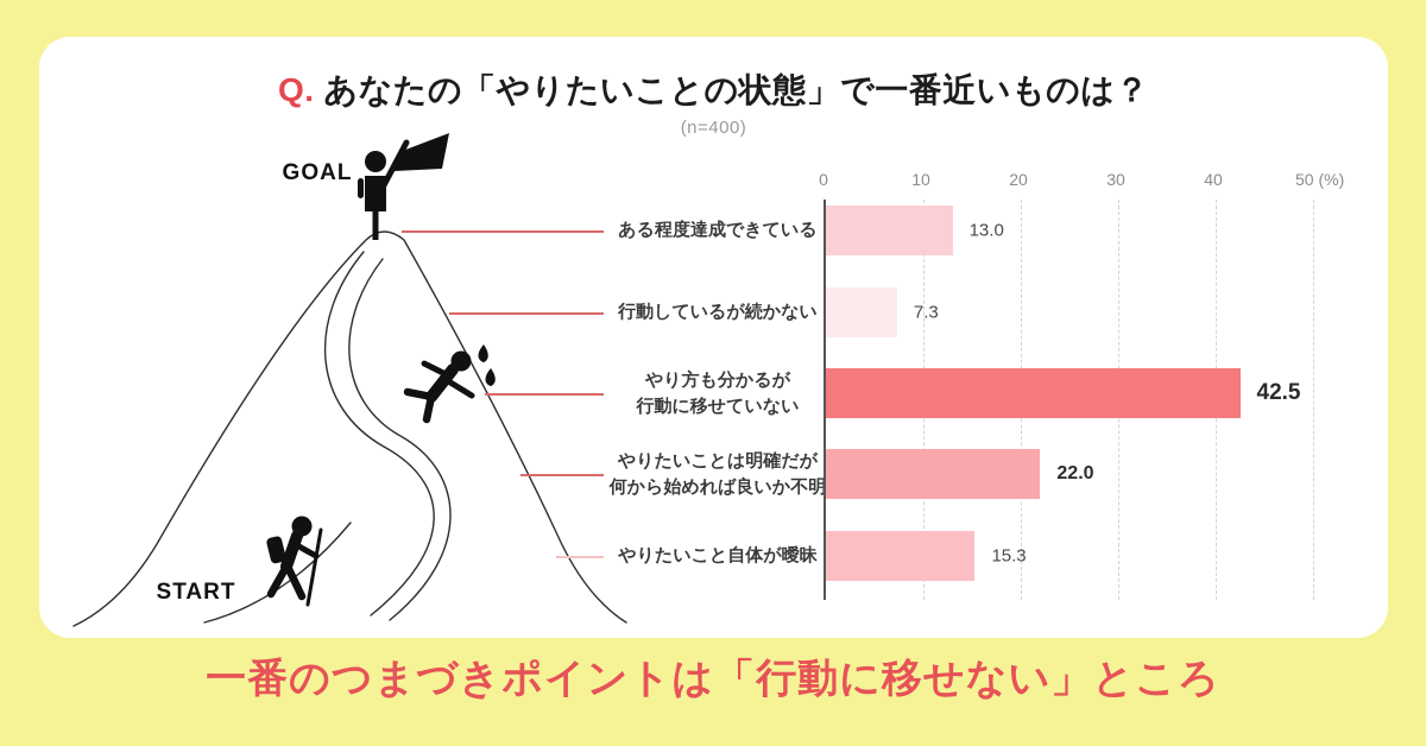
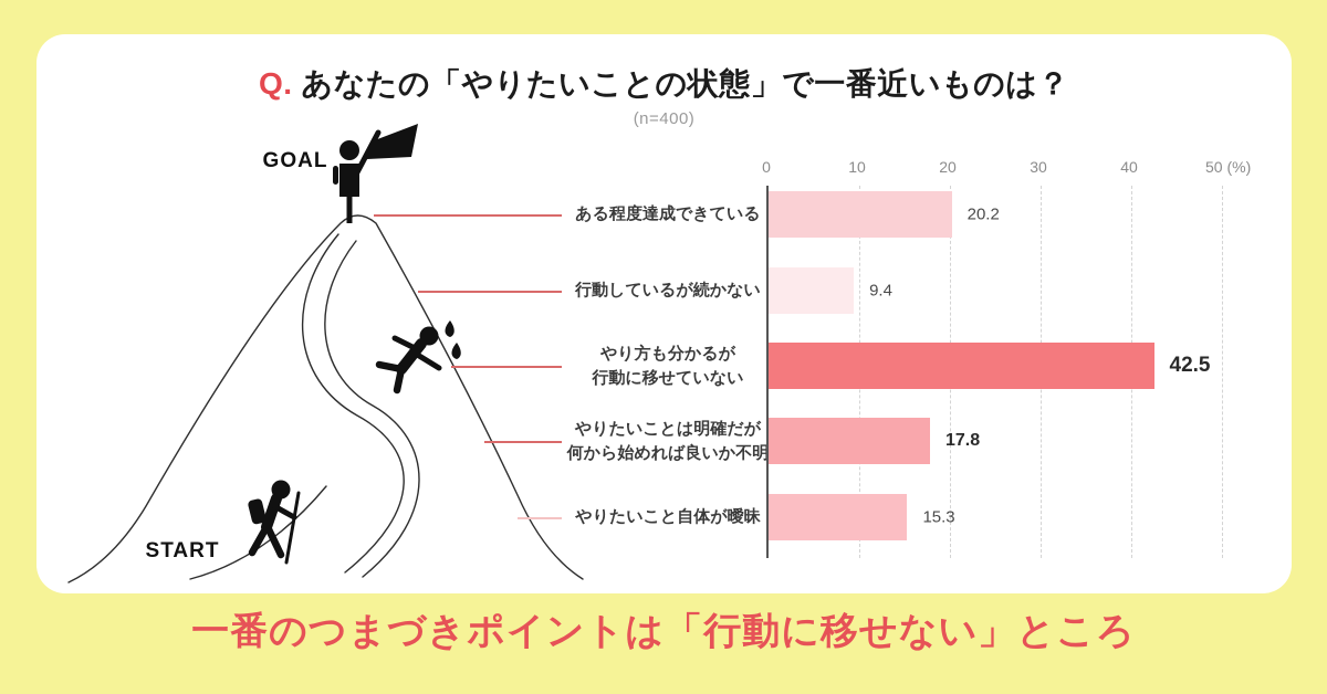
ある程度達成できている: 13.0 -> 20.2
行動しているが続かない: 7.3 -> 9.4
やりたいことは明確だが 何から始めれば良いか不明: 22.0 -> 17.8
